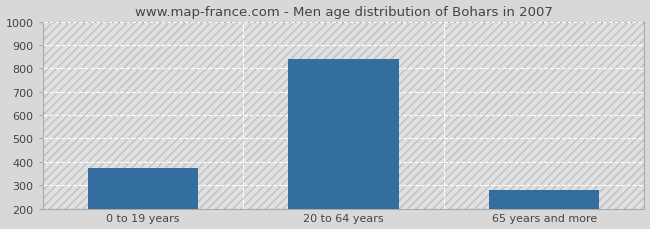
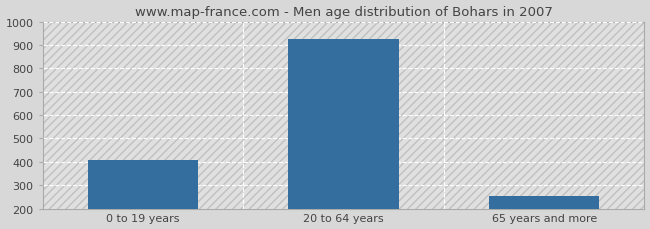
0 to 19 years: 375 -> 407
20 to 64 years: 840 -> 924
65 years and more: 280 -> 252
